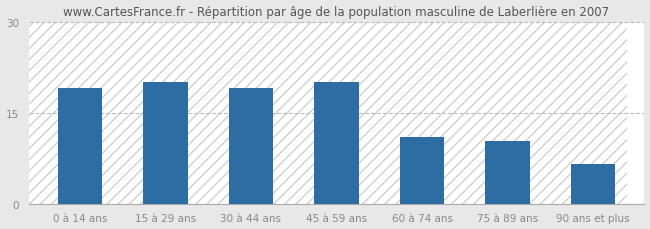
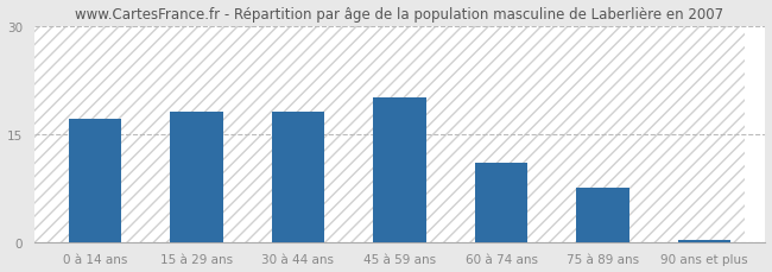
0 à 14 ans: 19.0 -> 17.0
15 à 29 ans: 20.0 -> 18.0
30 à 44 ans: 19.0 -> 18.0
75 à 89 ans: 10.4 -> 7.5
90 ans et plus: 6.6 -> 0.3
